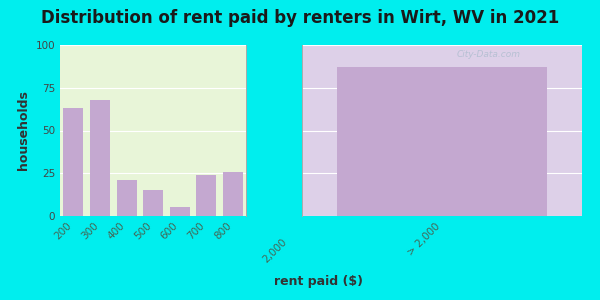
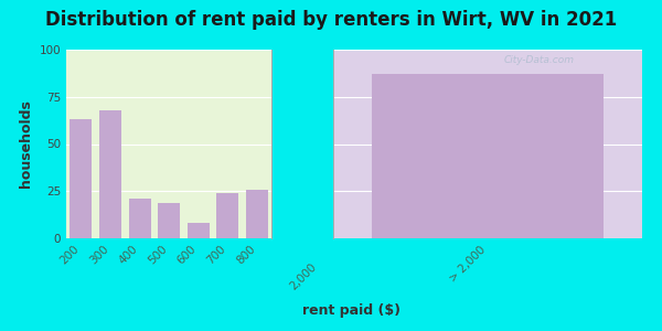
500: 15 -> 19
600: 5 -> 8
